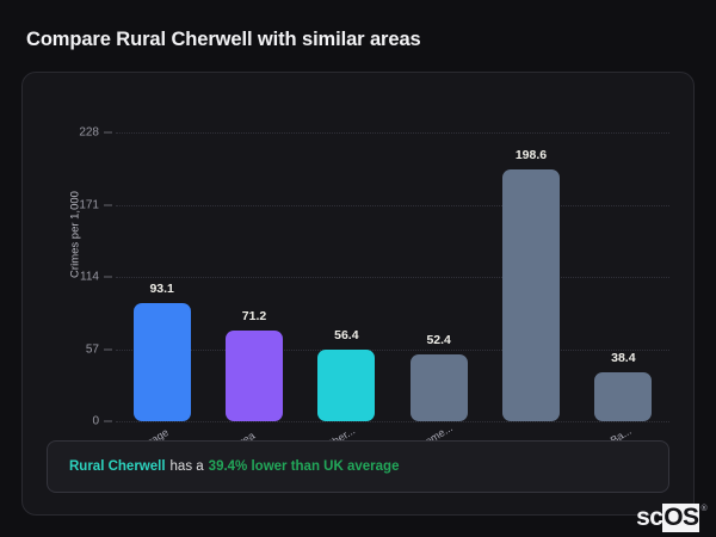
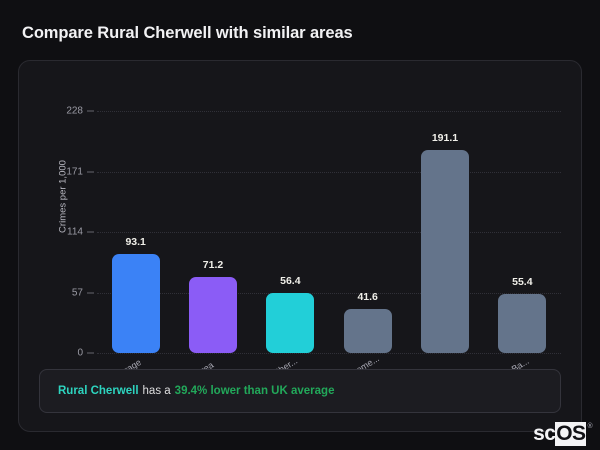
Rural Some...: 52.4 -> 41.6
Rhyl: 198.6 -> 191.1
Ingleby Ba...: 38.4 -> 55.4
